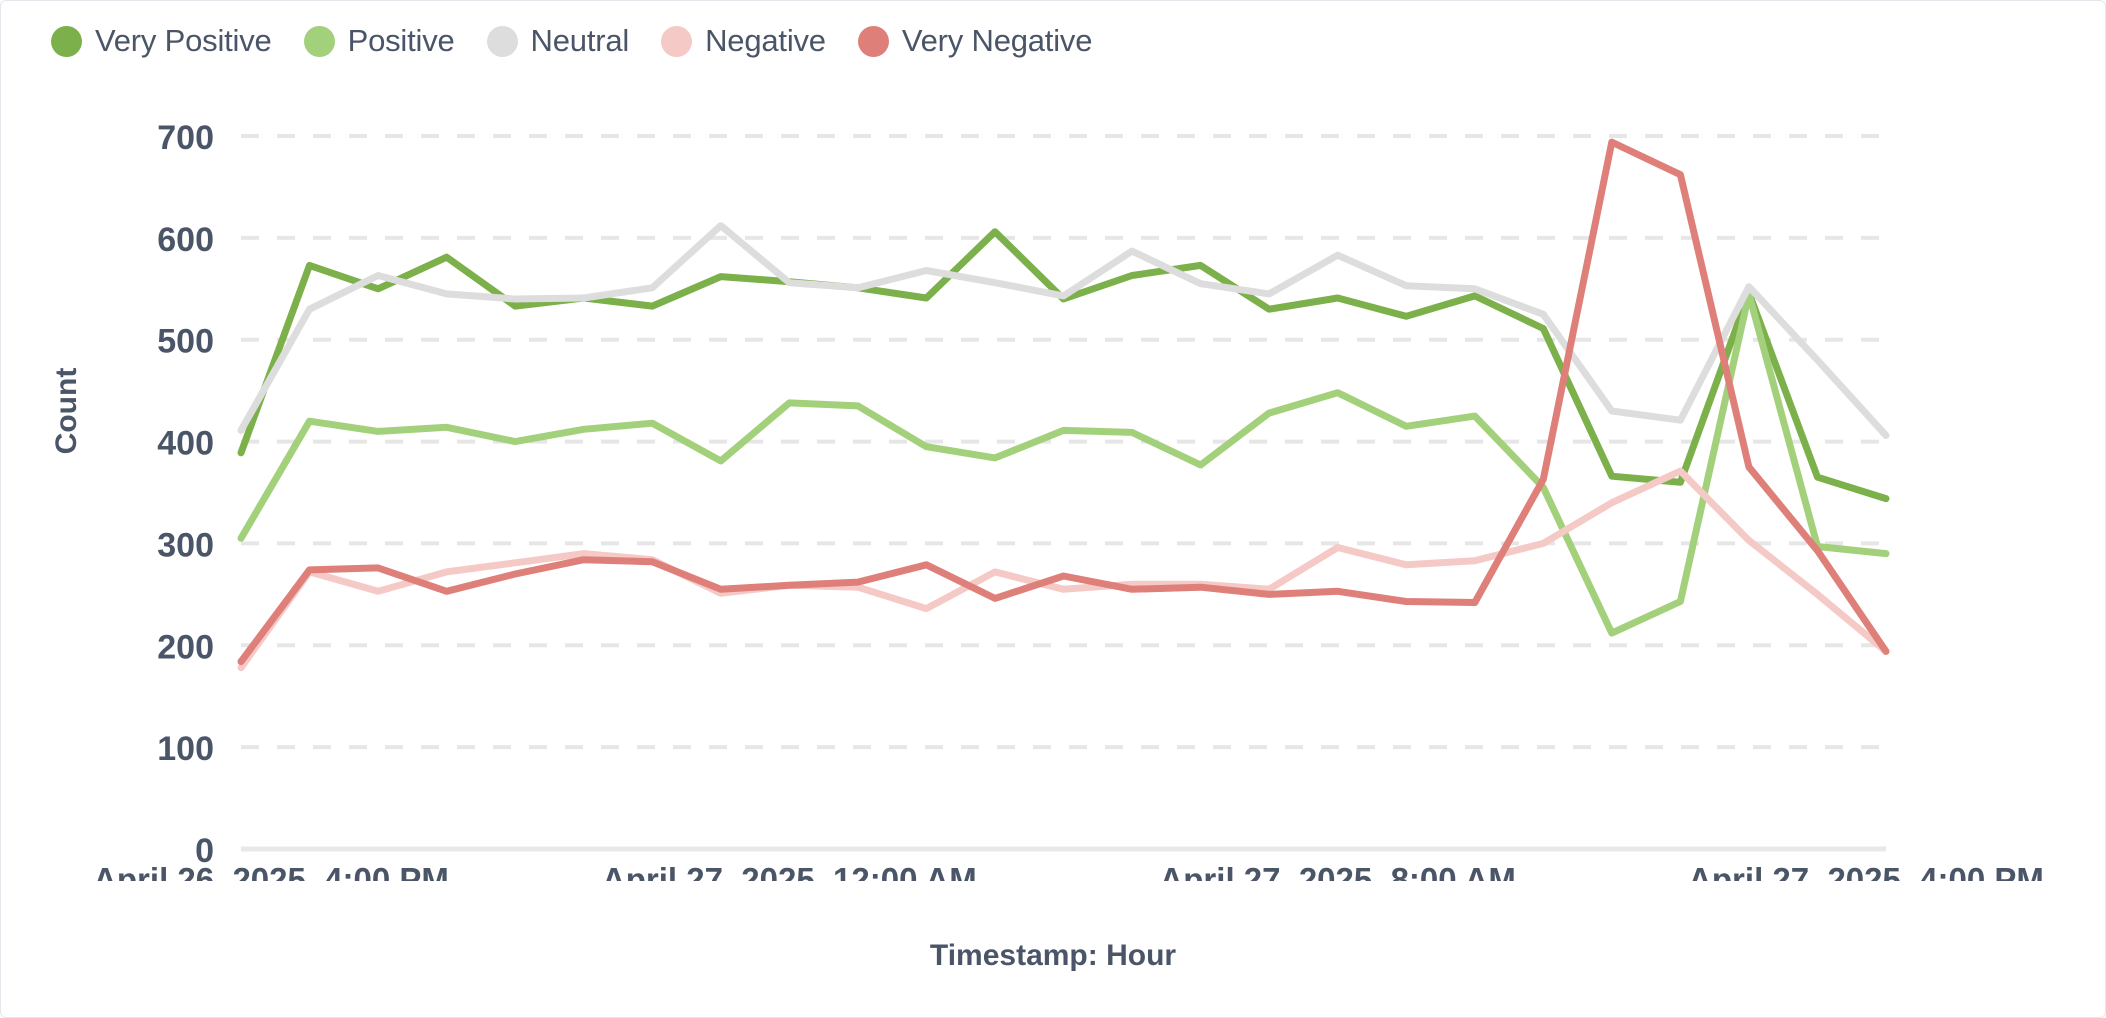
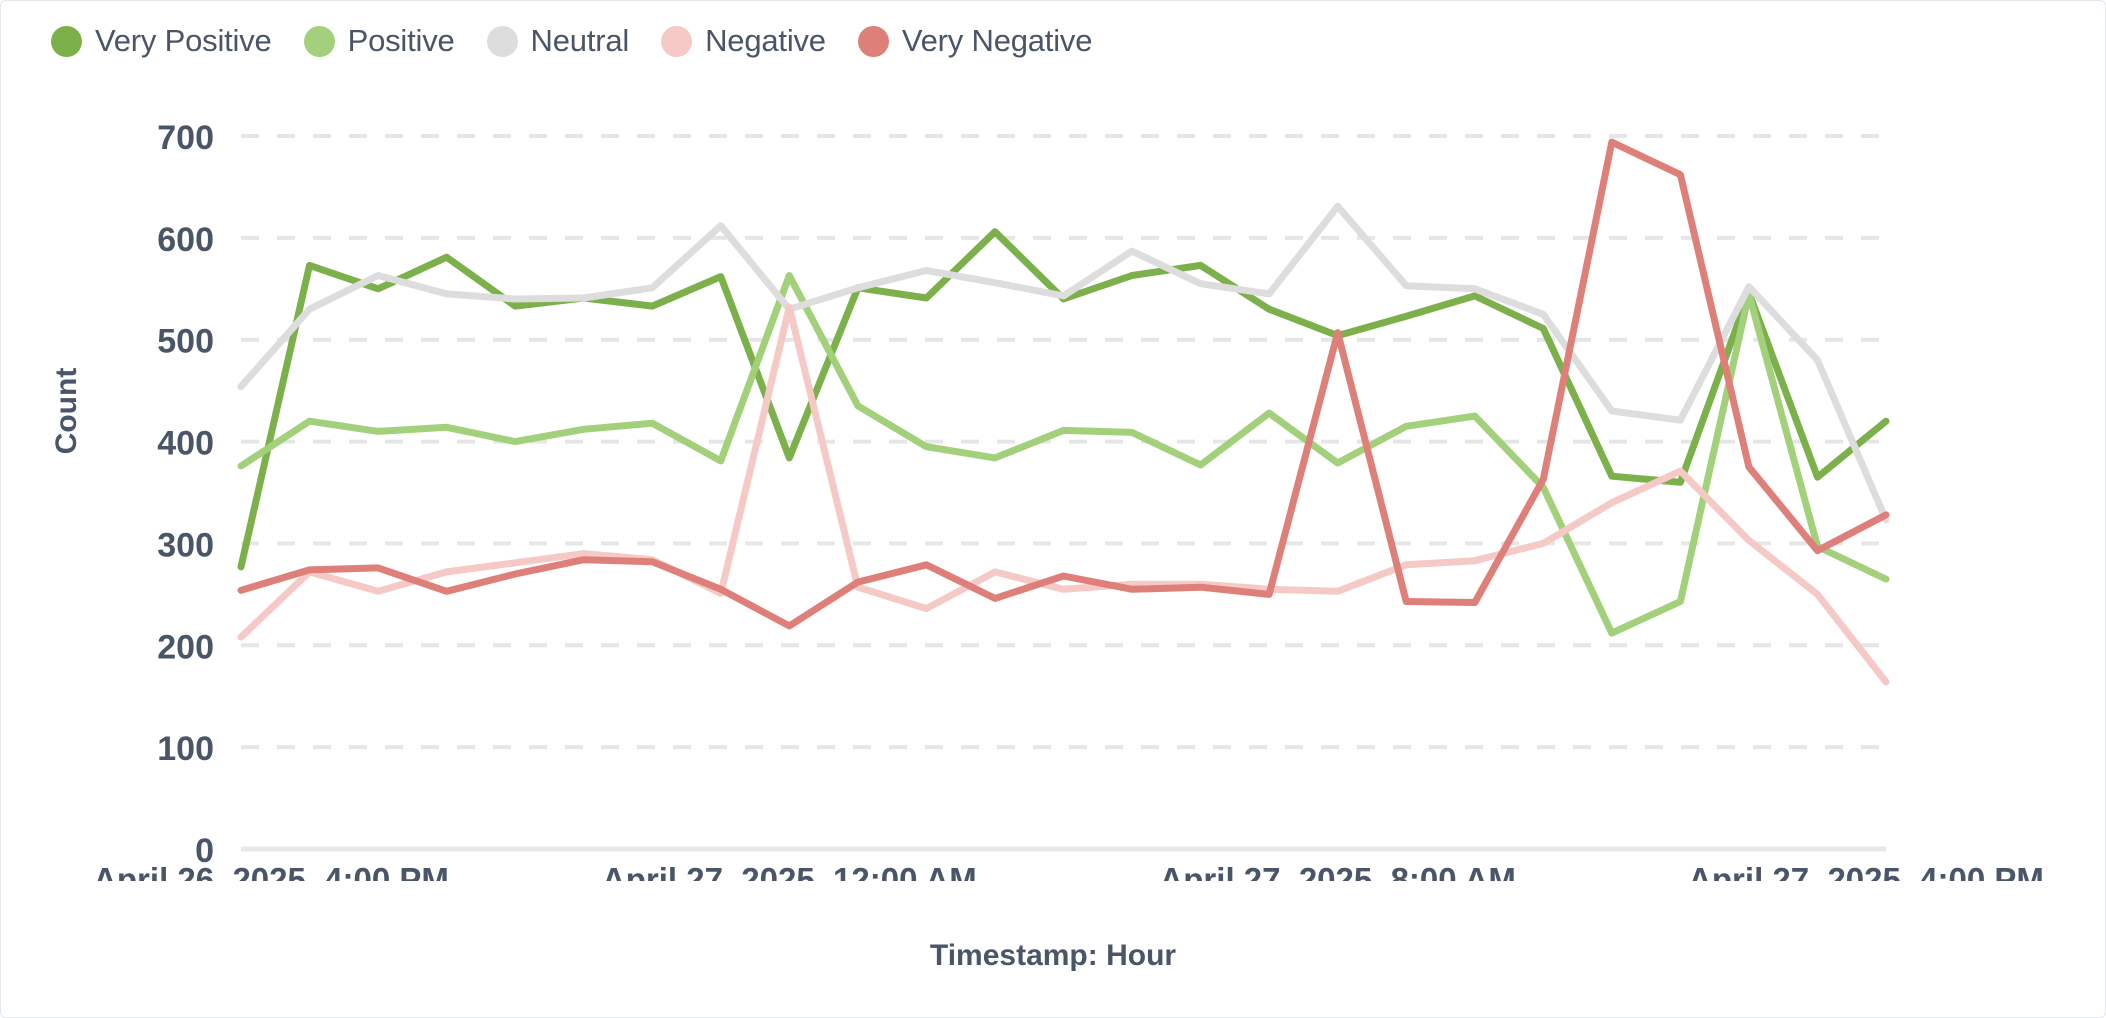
Very Positive/April 26, 2025, 4:00 PM: 389 -> 277
Positive/April 26, 2025, 4:00 PM: 305 -> 376
Neutral/April 26, 2025, 4:00 PM: 411 -> 454
Negative/April 26, 2025, 4:00 PM: 178 -> 208
Very Negative/April 26, 2025, 4:00 PM: 184 -> 254
Very Positive/April 27, 2025, 12:00 AM: 557 -> 384
Positive/April 27, 2025, 12:00 AM: 438 -> 563
Neutral/April 27, 2025, 12:00 AM: 556 -> 530
Negative/April 27, 2025, 12:00 AM: 259 -> 532
Very Negative/April 27, 2025, 12:00 AM: 259 -> 219
Very Positive/April 27, 2025, 8:00 AM: 541 -> 504
Positive/April 27, 2025, 8:00 AM: 448 -> 379
Neutral/April 27, 2025, 8:00 AM: 583 -> 631
Negative/April 27, 2025, 8:00 AM: 296 -> 253
Very Negative/April 27, 2025, 8:00 AM: 253 -> 507
Very Positive/April 27, 2025, 4:00 PM: 344 -> 420
Positive/April 27, 2025, 4:00 PM: 290 -> 265
Neutral/April 27, 2025, 4:00 PM: 406 -> 323
Negative/April 27, 2025, 4:00 PM: 194 -> 164
Very Negative/April 27, 2025, 4:00 PM: 194 -> 328
